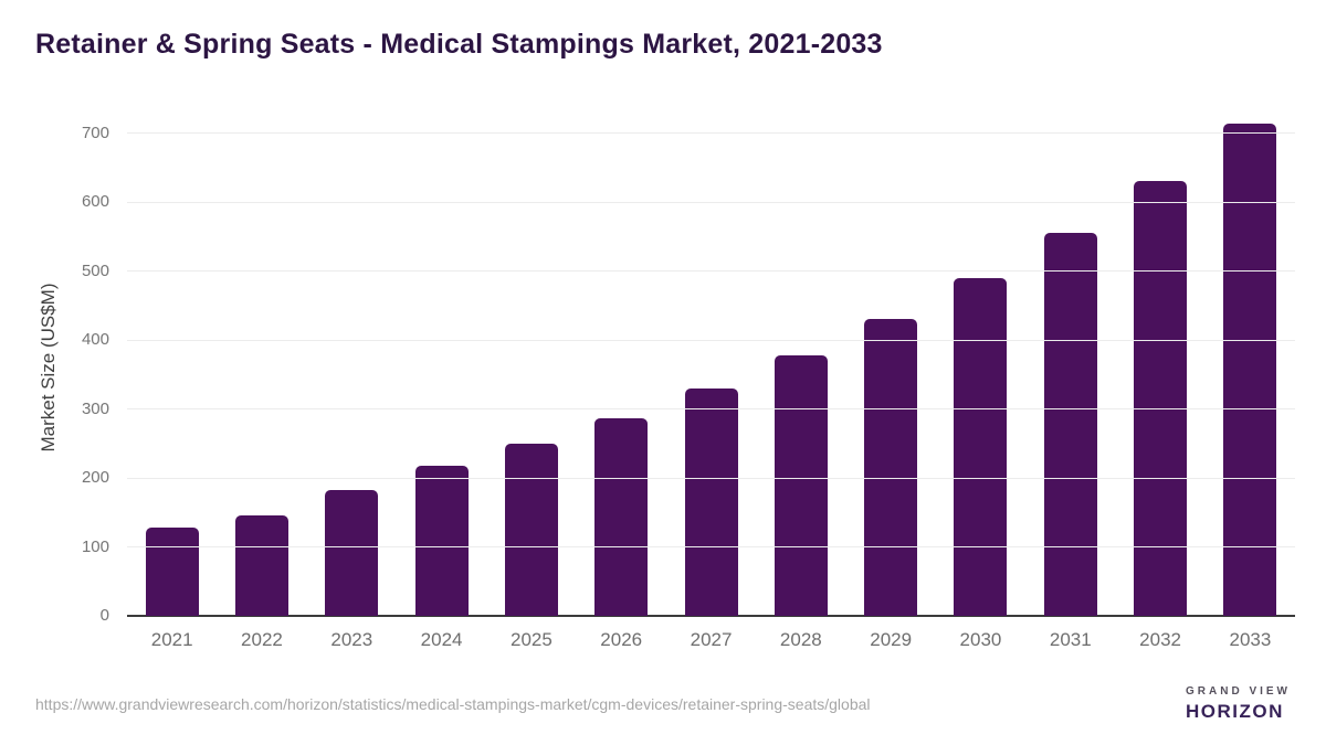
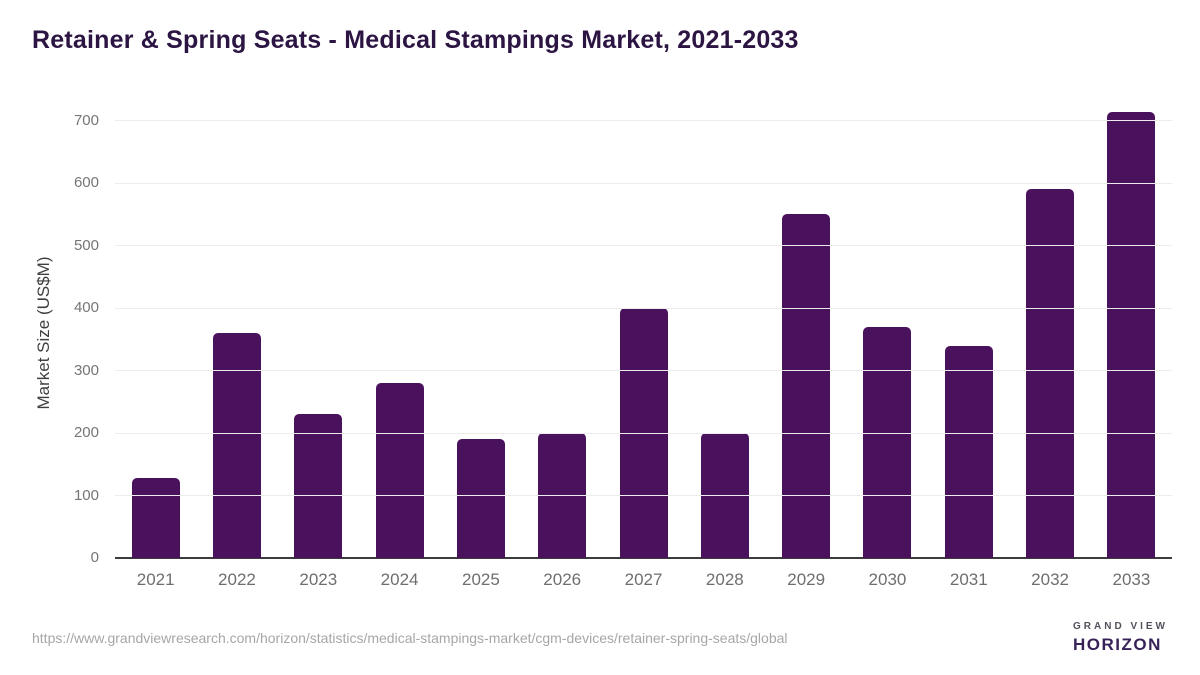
2022: 150 -> 360
2023: 180 -> 230
2024: 220 -> 280
2025: 250 -> 190
2026: 290 -> 200
2027: 330 -> 400
2028: 380 -> 200
2029: 430 -> 550
2030: 490 -> 370
2031: 560 -> 340
2032: 630 -> 590
